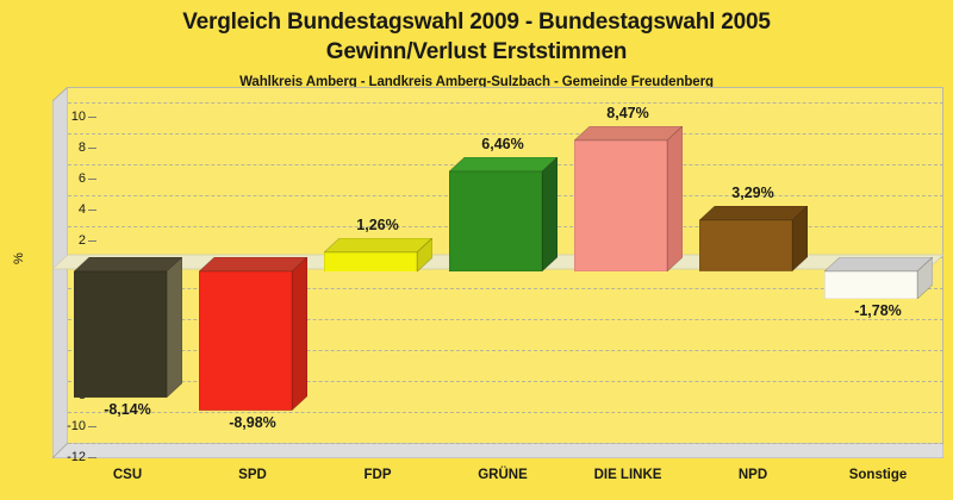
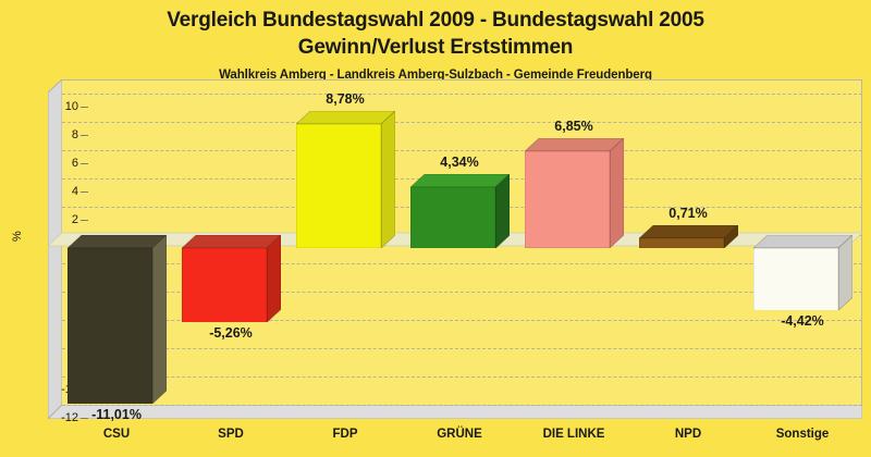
CSU: -8,14% -> -11,01%
SPD: -8,98% -> -5,26%
FDP: 1,26% -> 8,78%
GRÜNE: 6,46% -> 4,34%
DIE LINKE: 8,47% -> 6,85%
NPD: 3,29% -> 0,71%
Sonstige: -1,78% -> -4,42%
